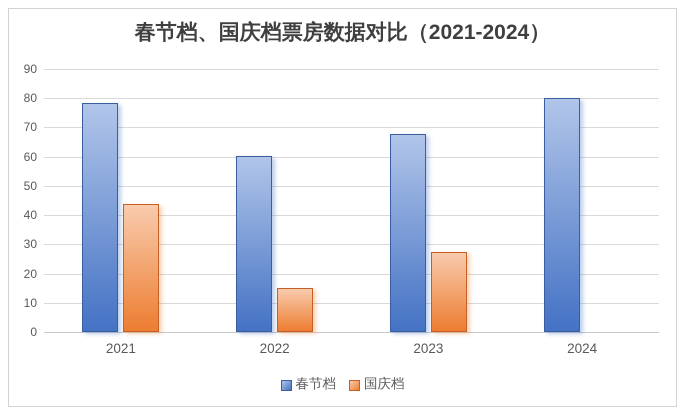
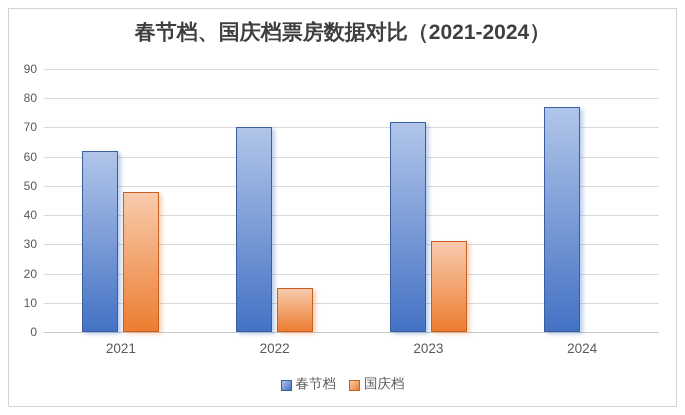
春节档/2021: 78 -> 62
国庆档/2021: 44 -> 48
春节档/2022: 60 -> 70
春节档/2023: 68 -> 72
国庆档/2023: 27 -> 31
春节档/2024: 80 -> 77
